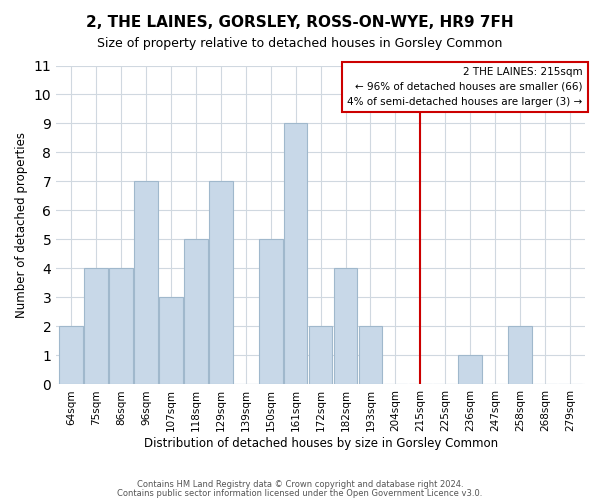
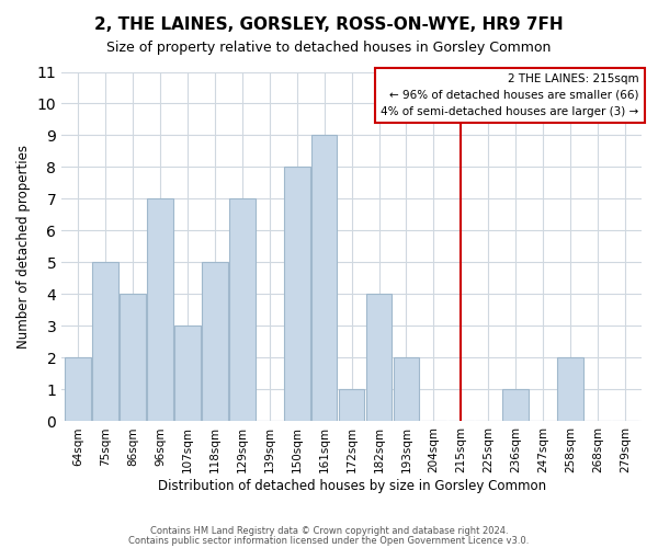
75sqm: 4 -> 5
150sqm: 5 -> 8
172sqm: 2 -> 1
